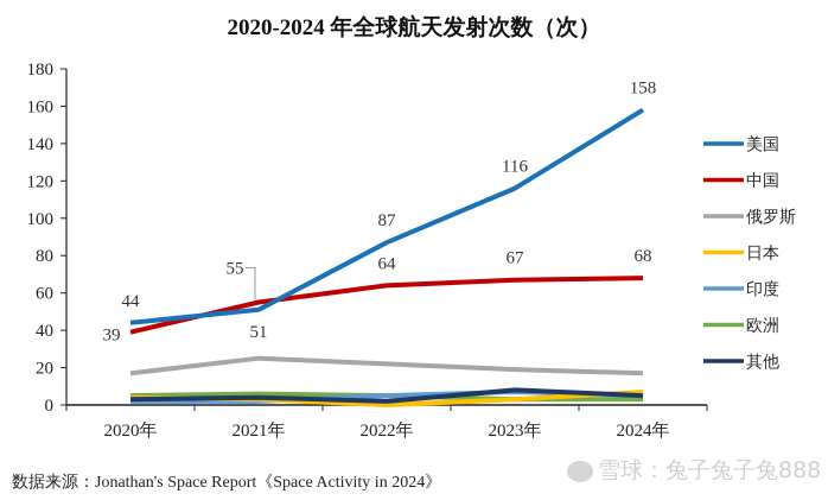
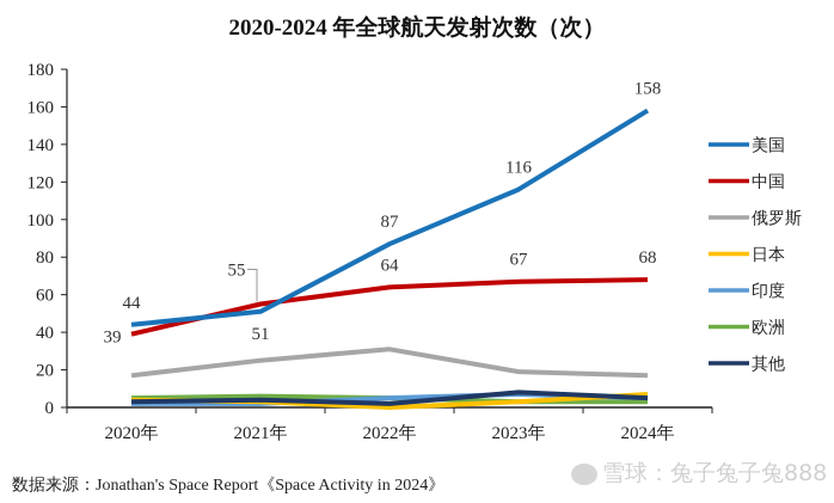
俄罗斯/2022年: 22 -> 31
